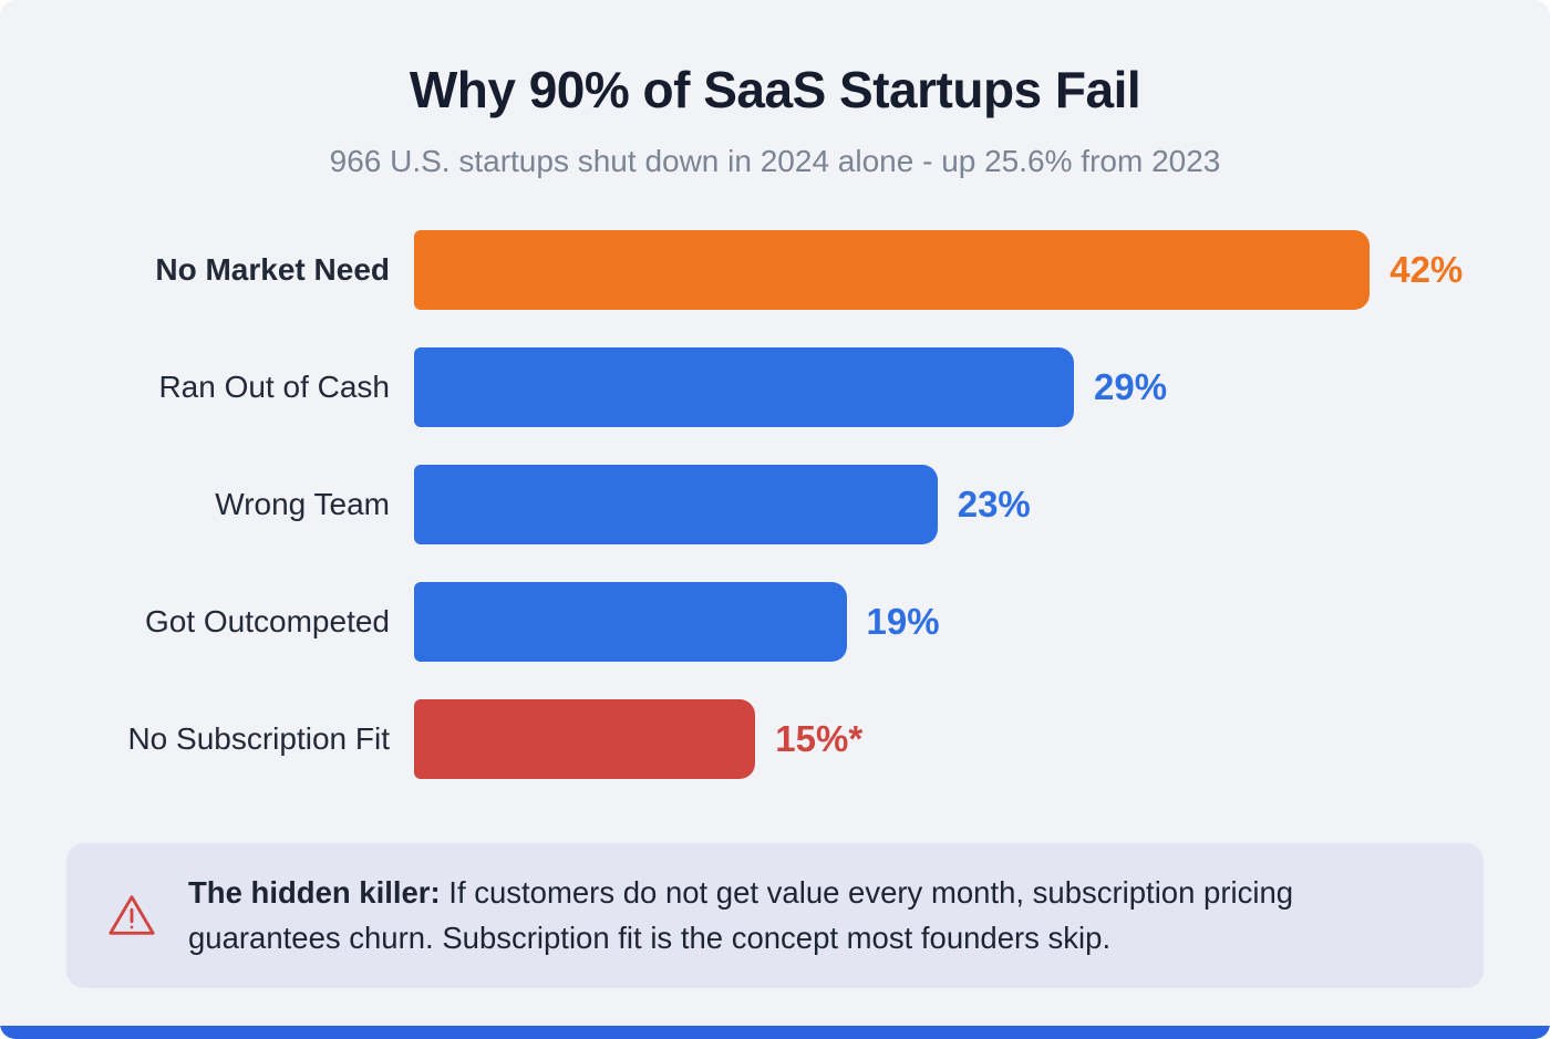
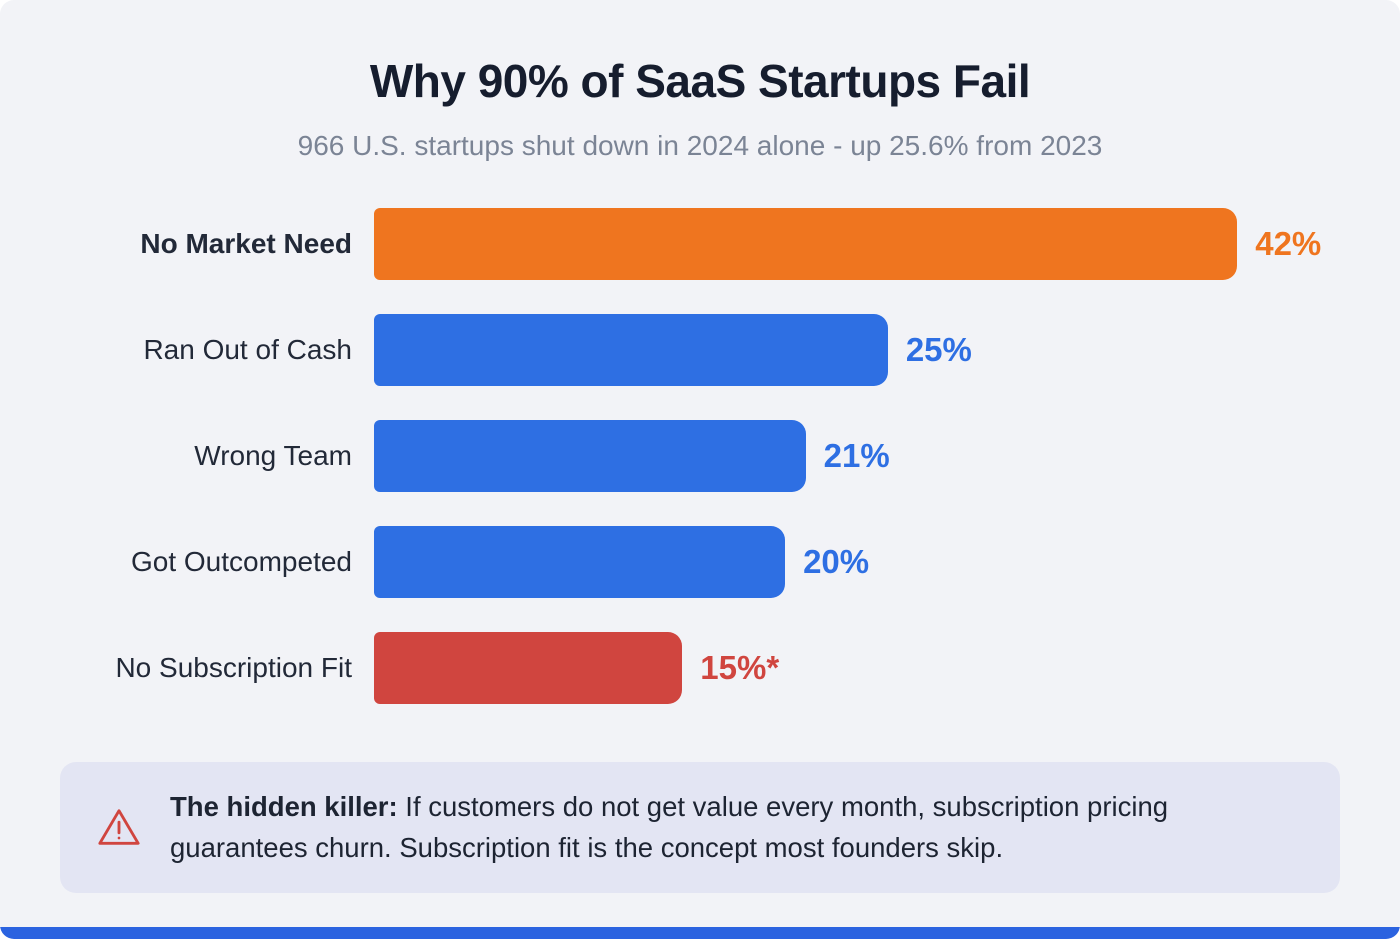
Ran Out of Cash: 29% -> 25%
Wrong Team: 23% -> 21%
Got Outcompeted: 19% -> 20%
